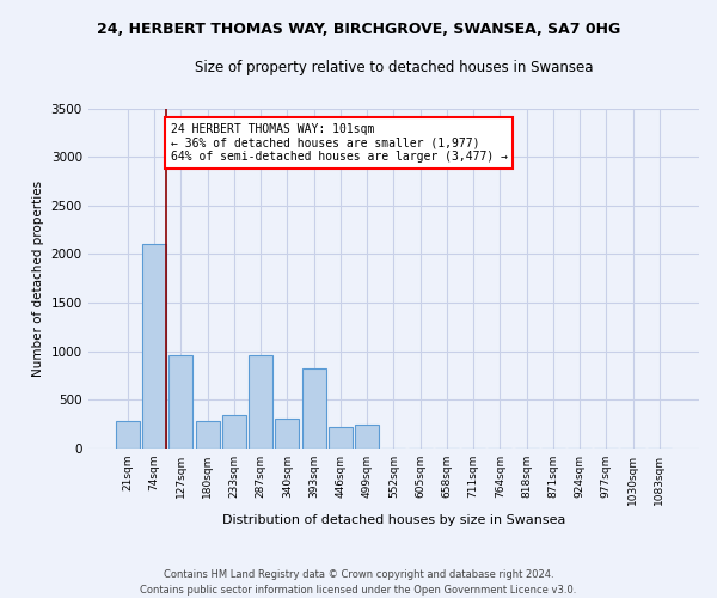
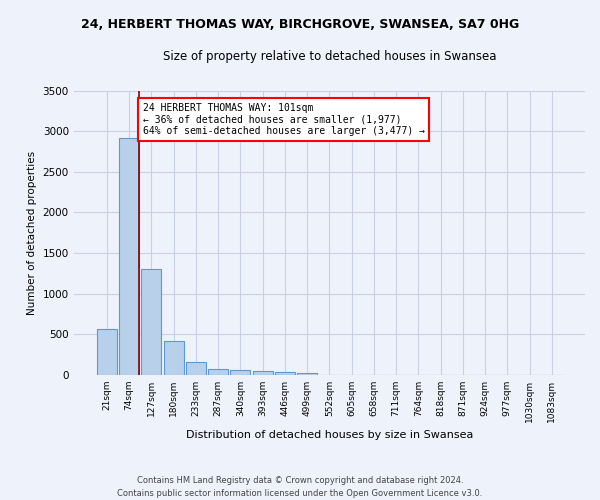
21sqm: 280 -> 560
74sqm: 2100 -> 2920
127sqm: 960 -> 1300
180sqm: 280 -> 420
233sqm: 340 -> 160
287sqm: 960 -> 80
340sqm: 300 -> 60
393sqm: 820 -> 40
446sqm: 220 -> 30
499sqm: 240 -> 20
